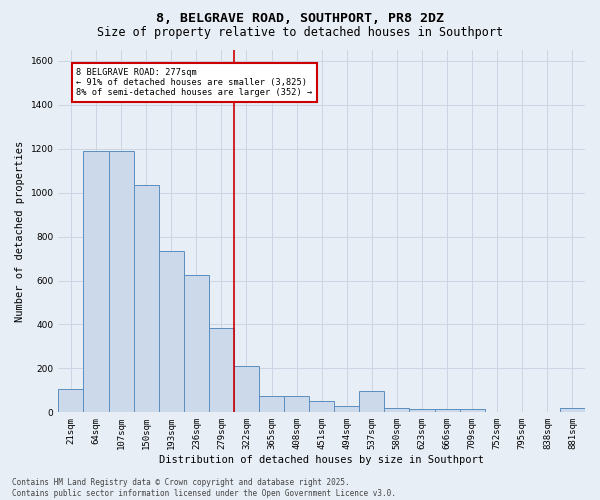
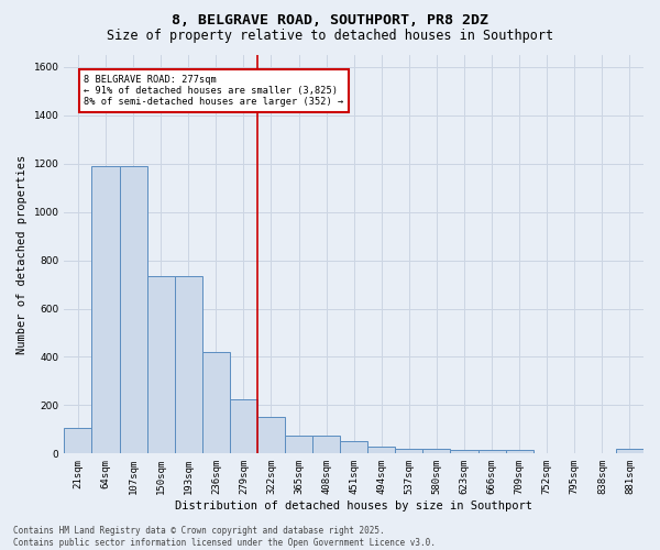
150sqm: 1035 -> 735
236sqm: 625 -> 420
279sqm: 385 -> 225
322sqm: 210 -> 150
537sqm: 95 -> 20
